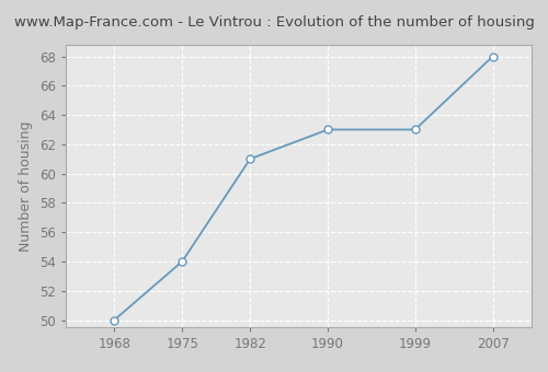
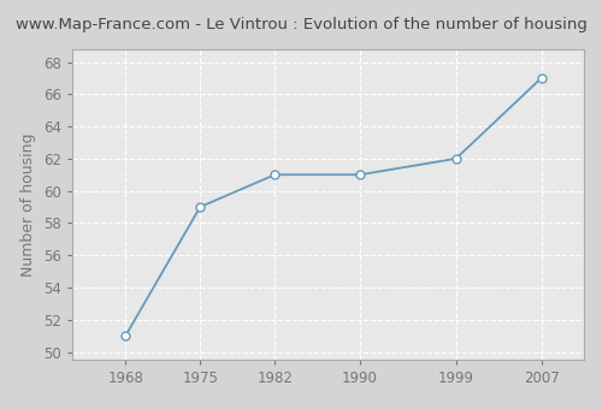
1968: 50 -> 51
1975: 54 -> 59
1990: 63 -> 61
1999: 63 -> 62
2007: 68 -> 67
